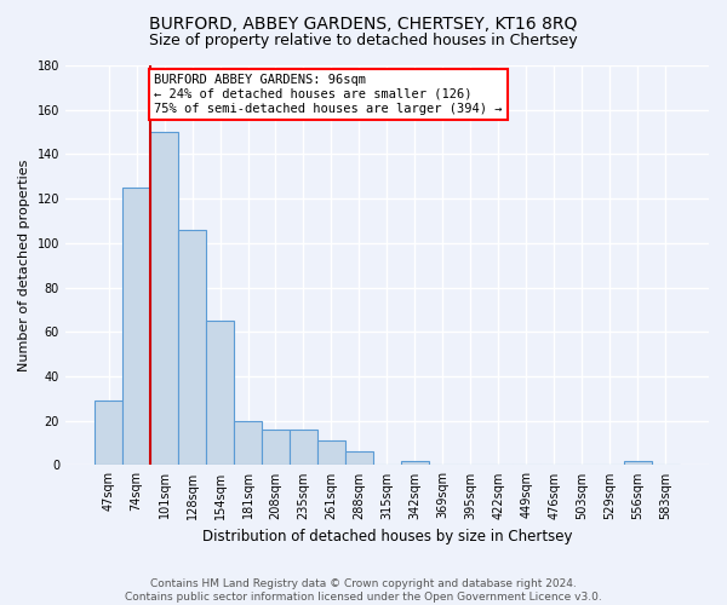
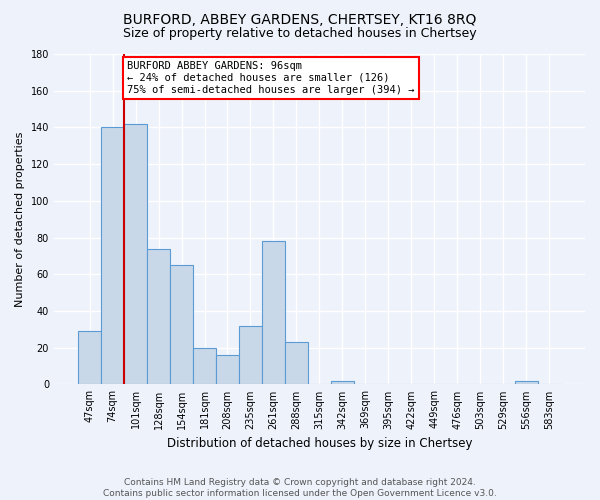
74sqm: 125 -> 140
101sqm: 150 -> 142
128sqm: 106 -> 74
235sqm: 16 -> 32
261sqm: 11 -> 78
288sqm: 6 -> 23
